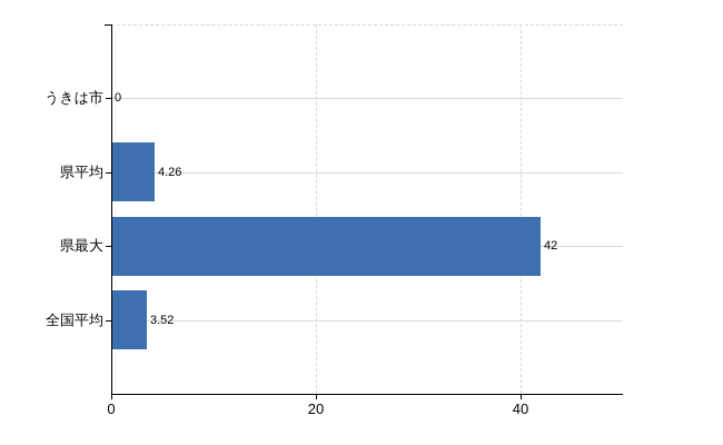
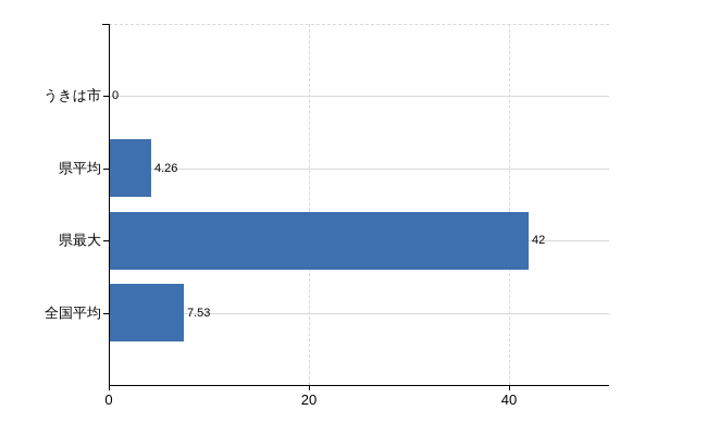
全国平均: 3.52 -> 7.53
